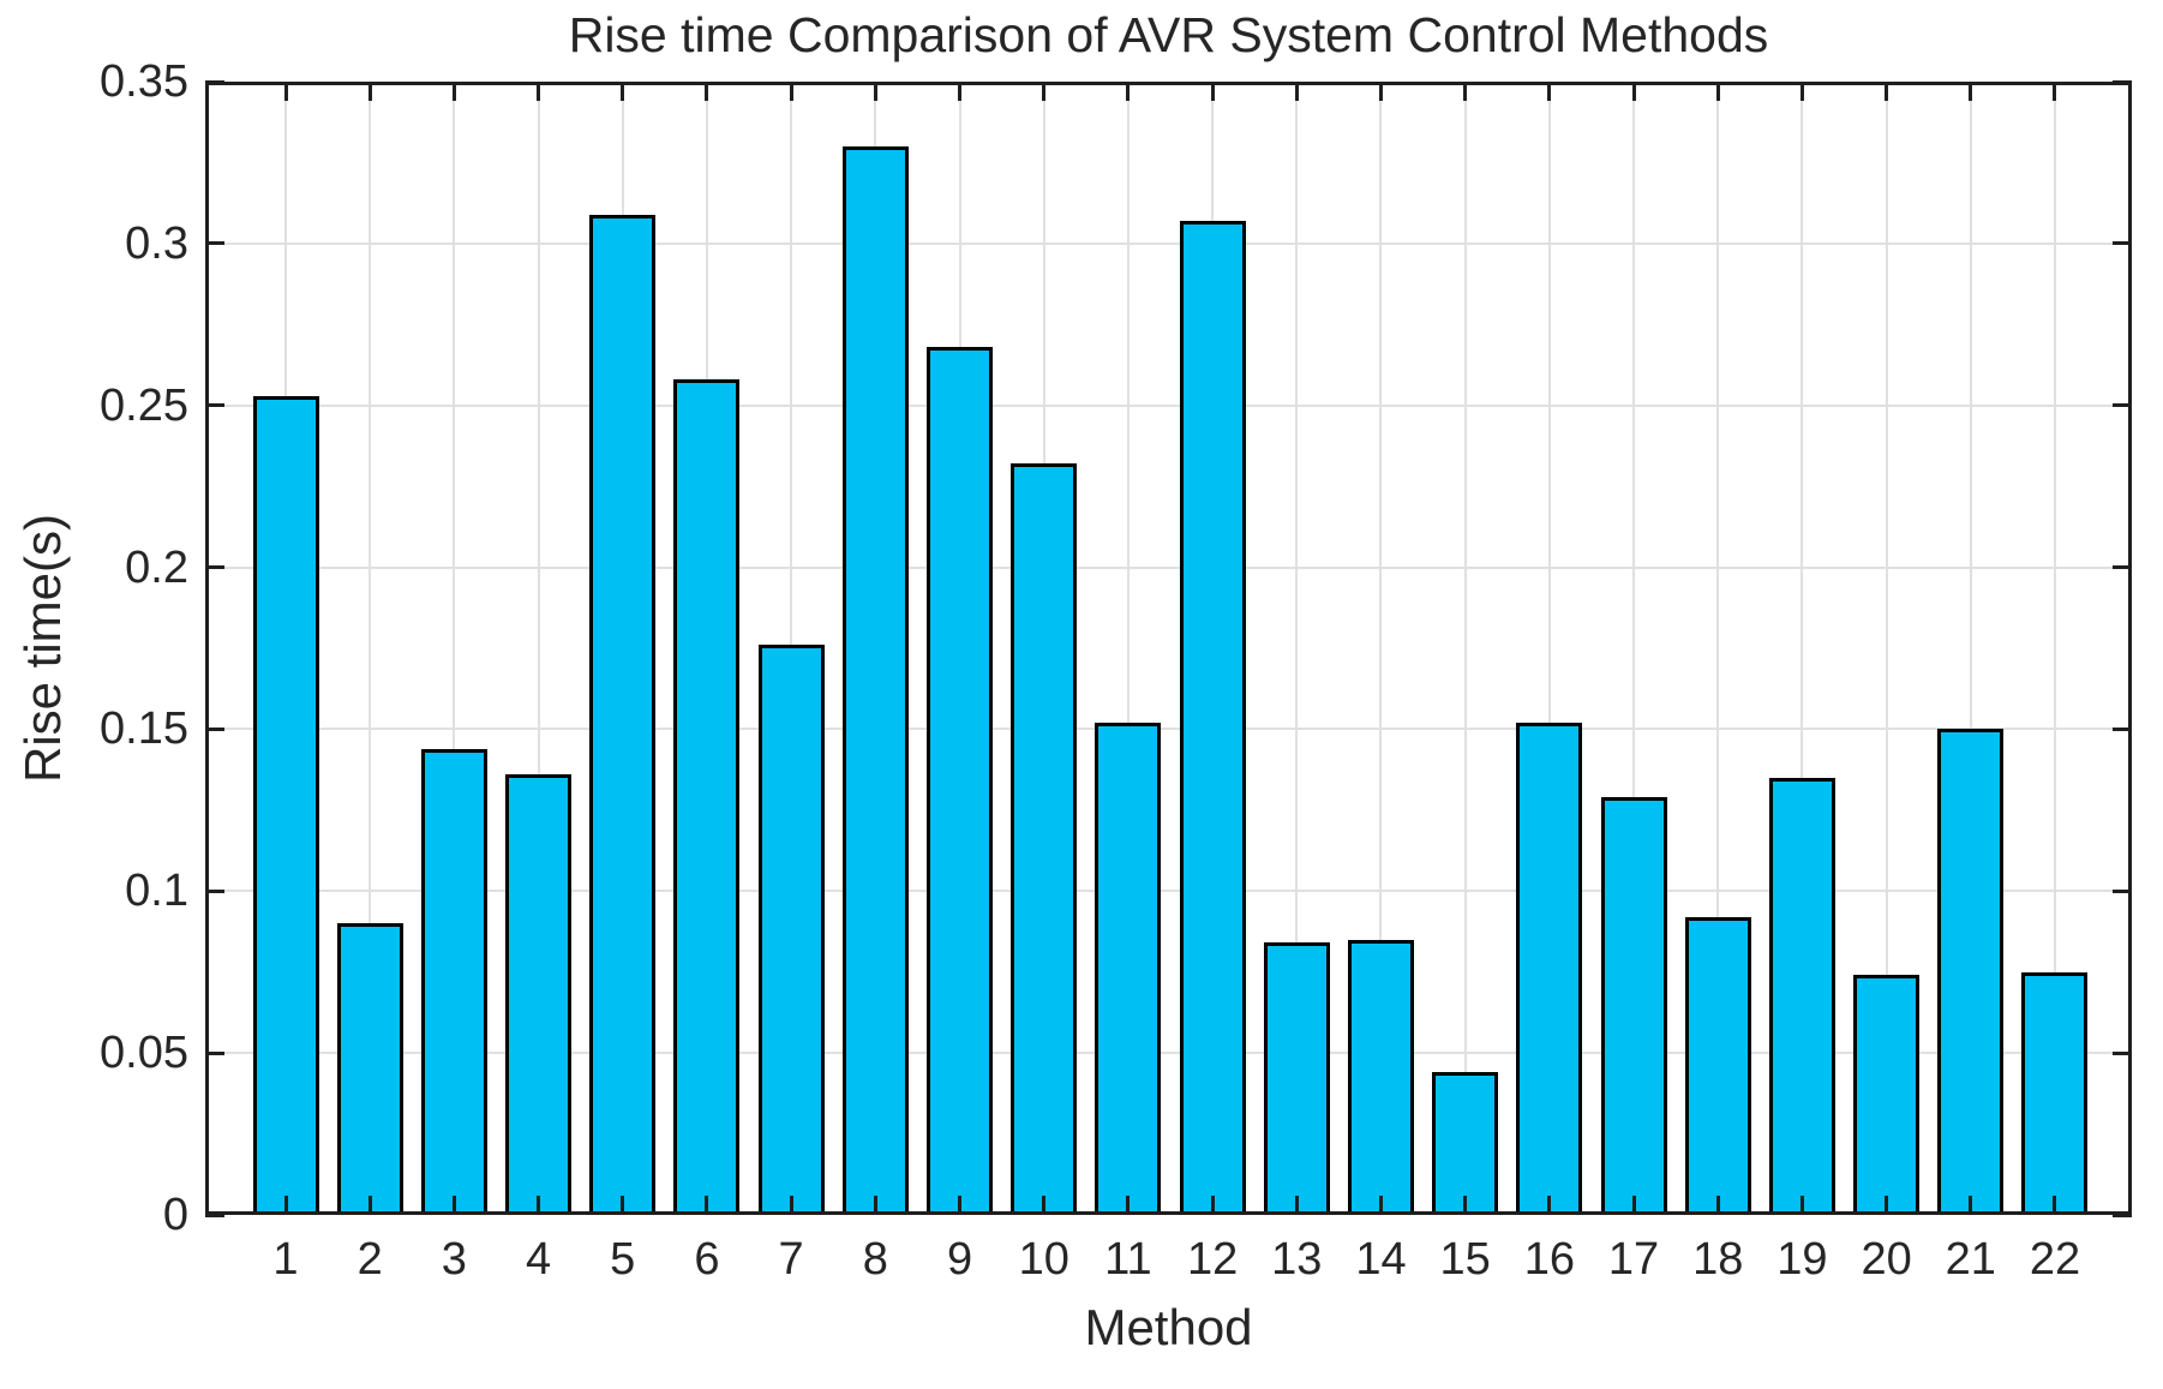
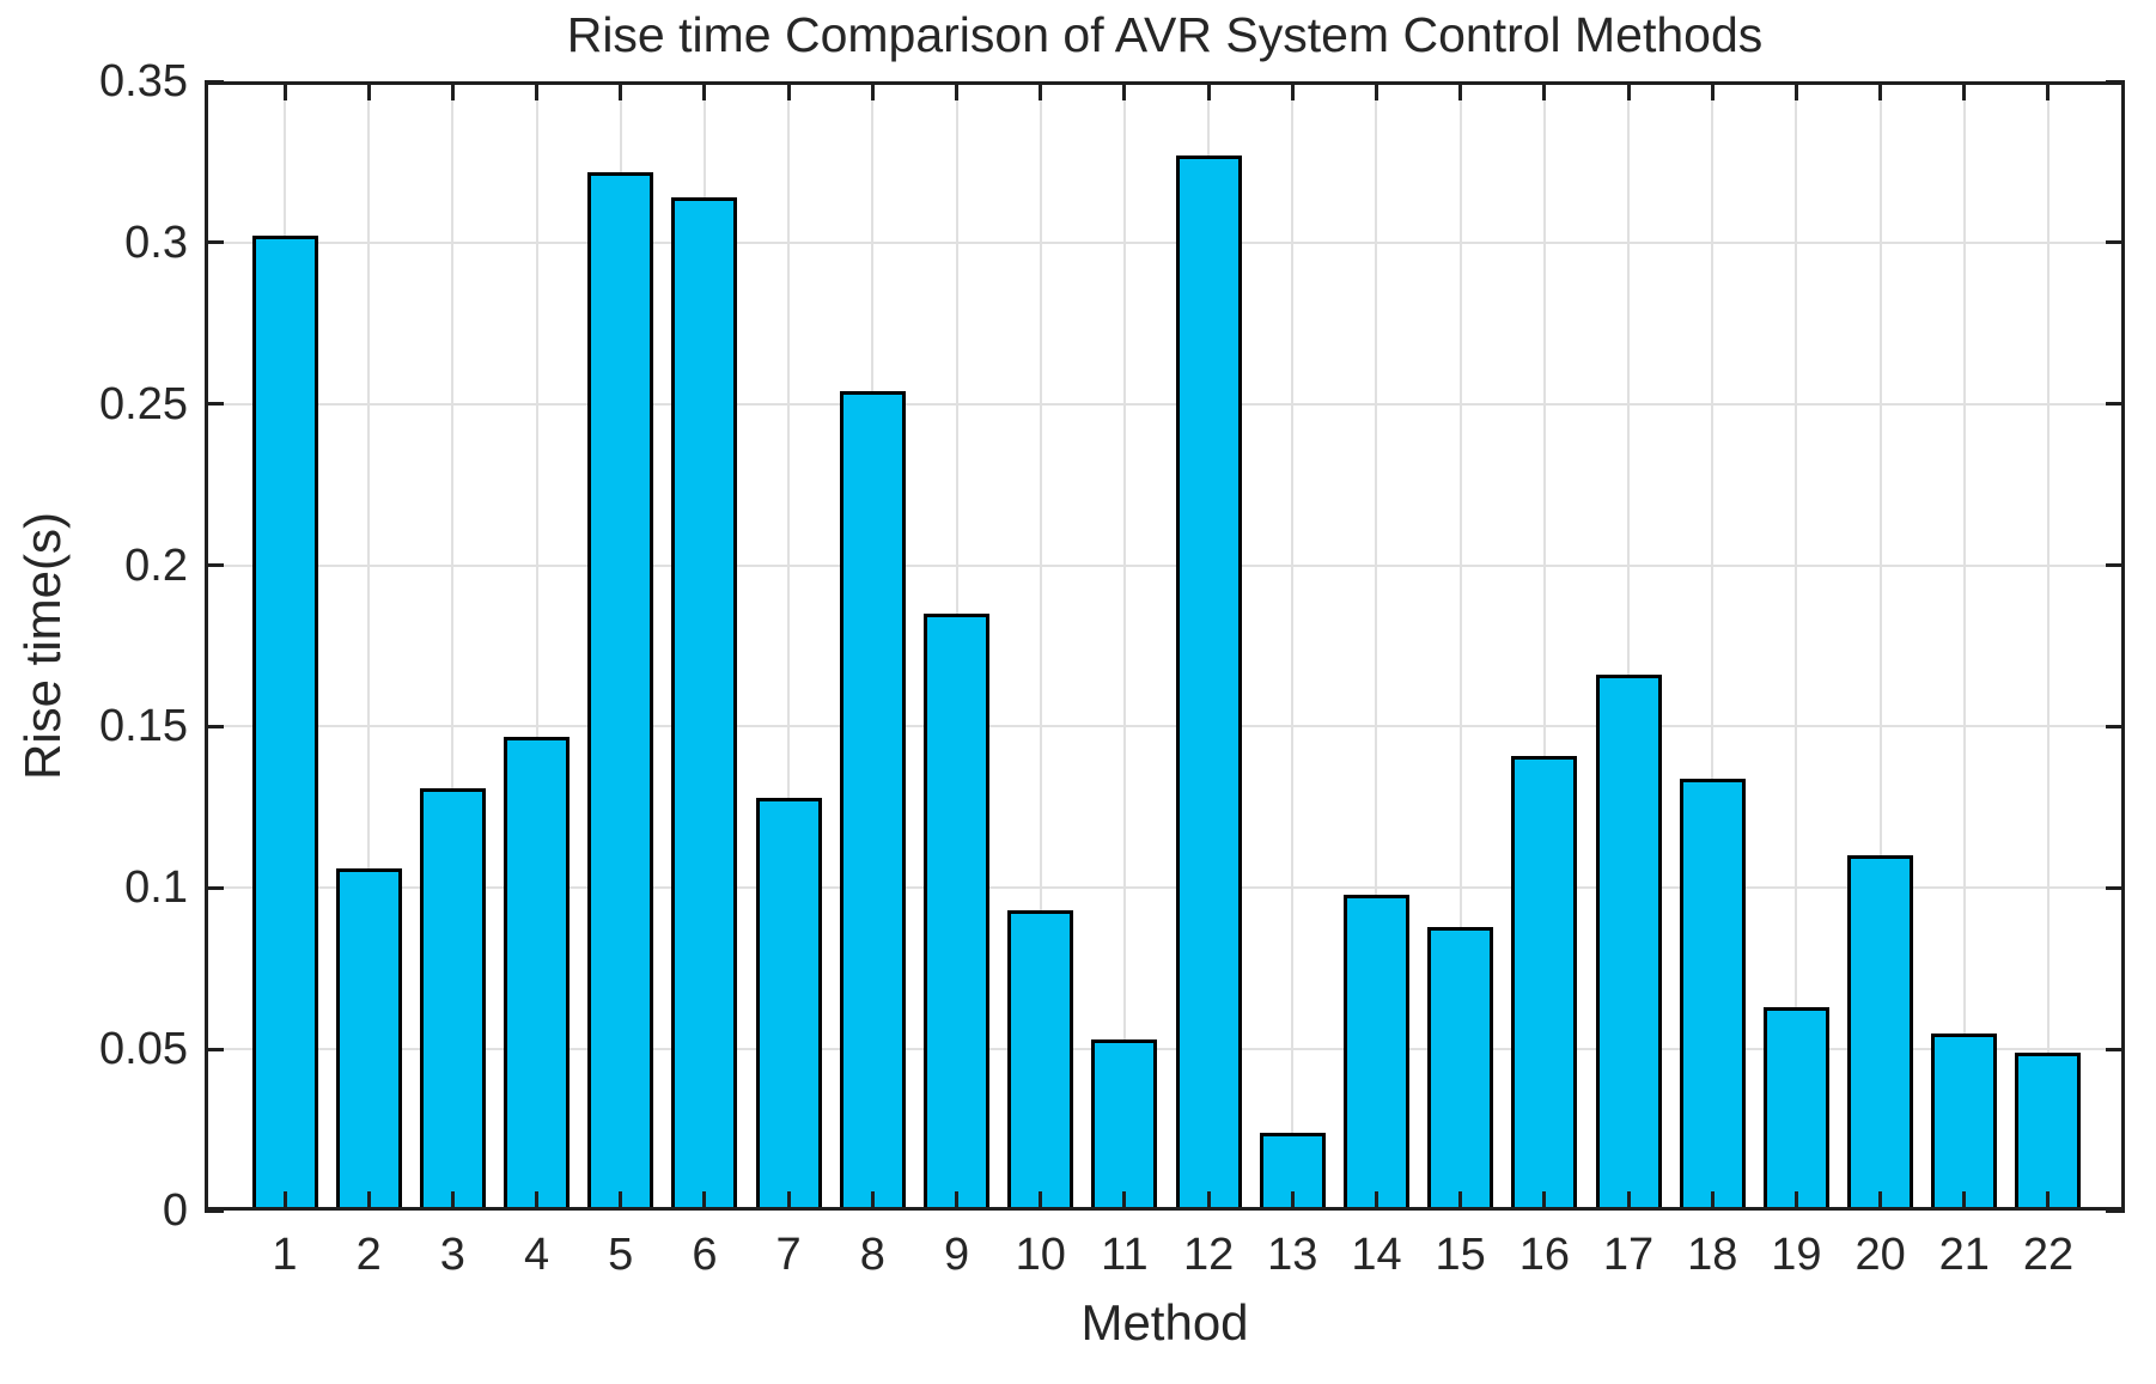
1: 0.253 -> 0.302
2: 0.090 -> 0.106
3: 0.144 -> 0.131
4: 0.136 -> 0.147
5: 0.309 -> 0.322
6: 0.258 -> 0.314
7: 0.176 -> 0.128
8: 0.330 -> 0.254
9: 0.268 -> 0.185
10: 0.232 -> 0.093
11: 0.152 -> 0.053
12: 0.307 -> 0.327
13: 0.084 -> 0.024
14: 0.085 -> 0.098
15: 0.044 -> 0.088
16: 0.152 -> 0.141
17: 0.129 -> 0.166
18: 0.092 -> 0.134
19: 0.135 -> 0.063
20: 0.074 -> 0.110
21: 0.150 -> 0.055
22: 0.075 -> 0.049
